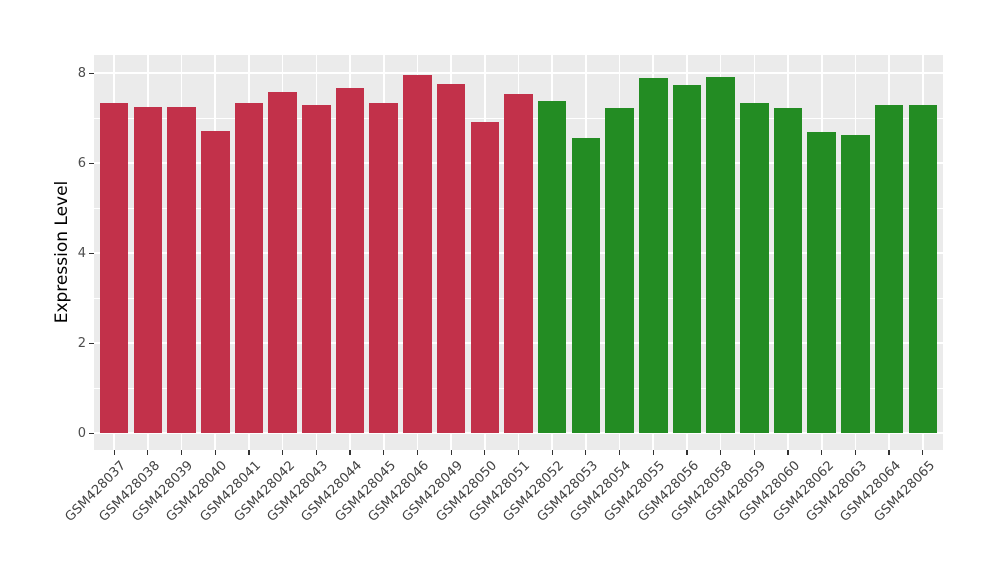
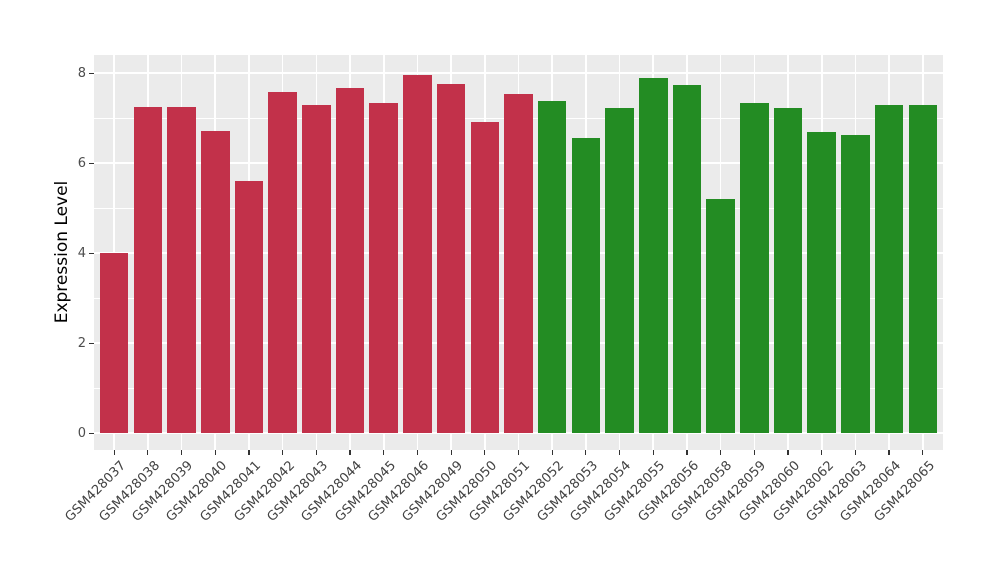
GSM428037: 7.3 -> 4.0
GSM428041: 7.3 -> 5.6
GSM428058: 7.9 -> 5.2
